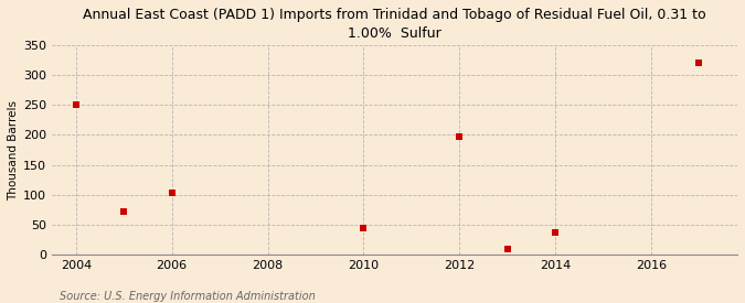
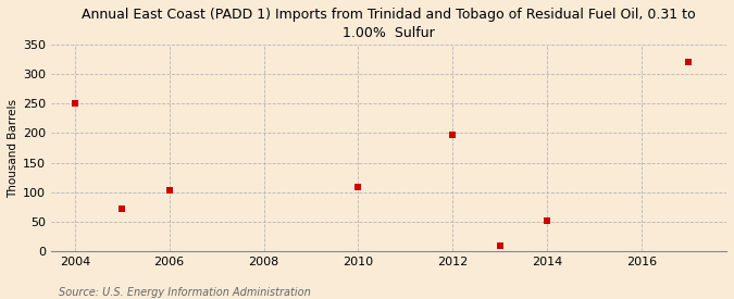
2010: 45 -> 108
2014: 37 -> 52
